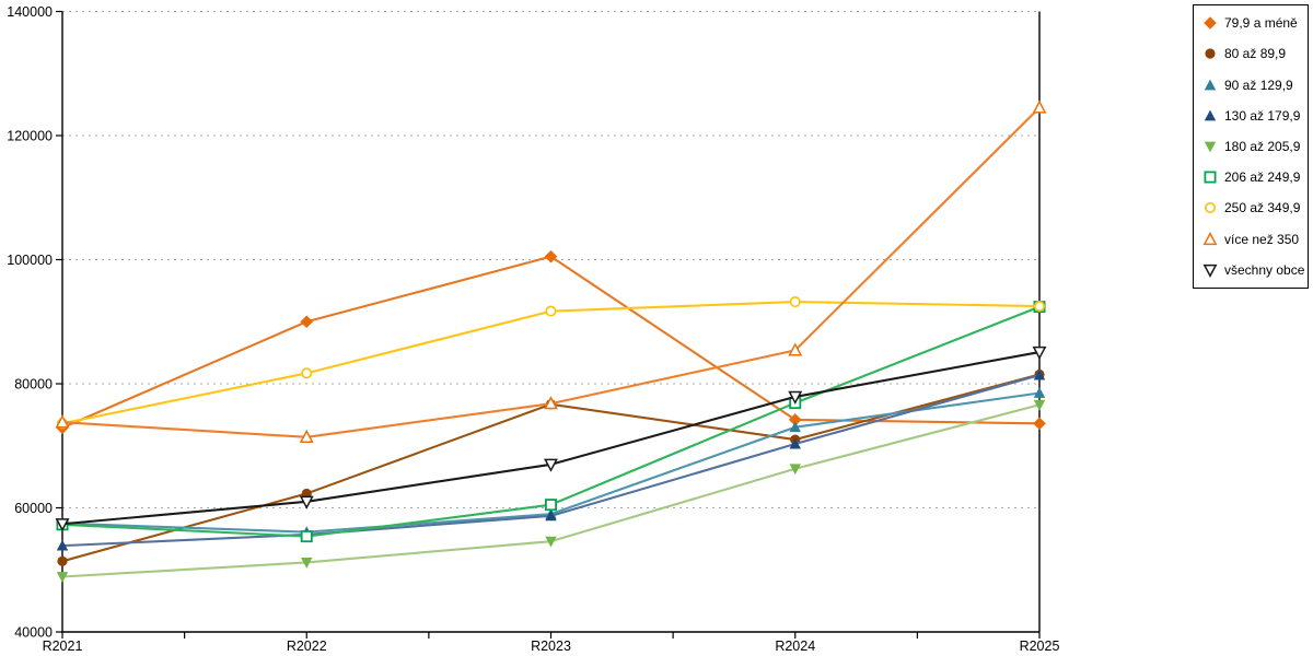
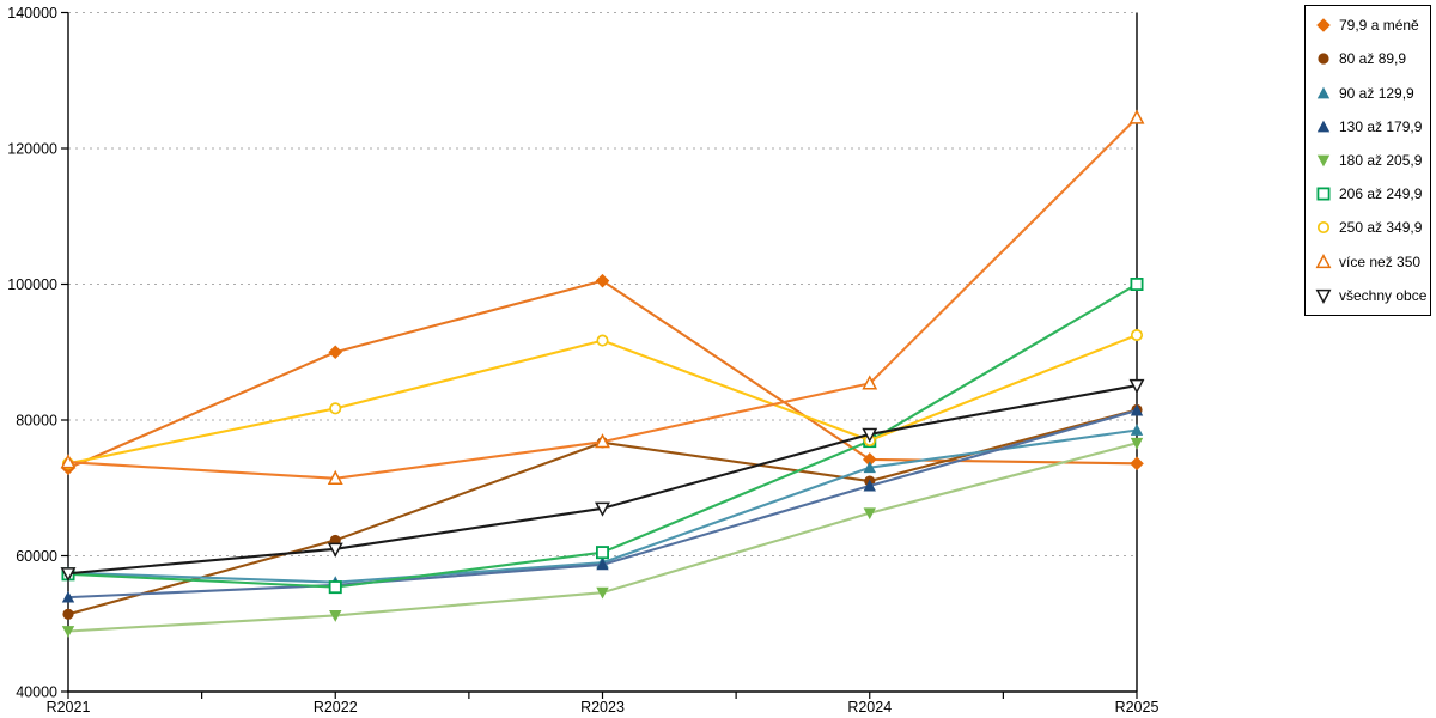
250 až 349,9/R2024: 93000 -> 77000
206 až 249,9/R2025: 92000 -> 100000
